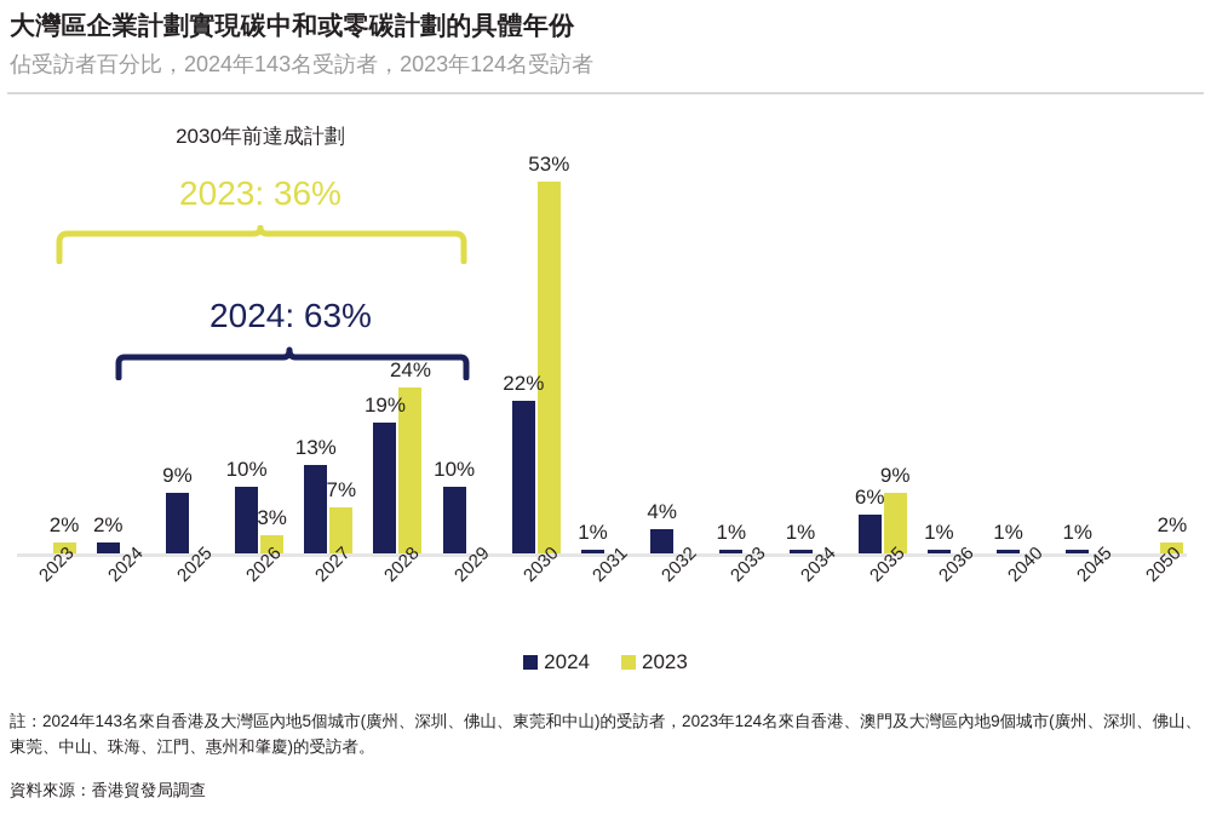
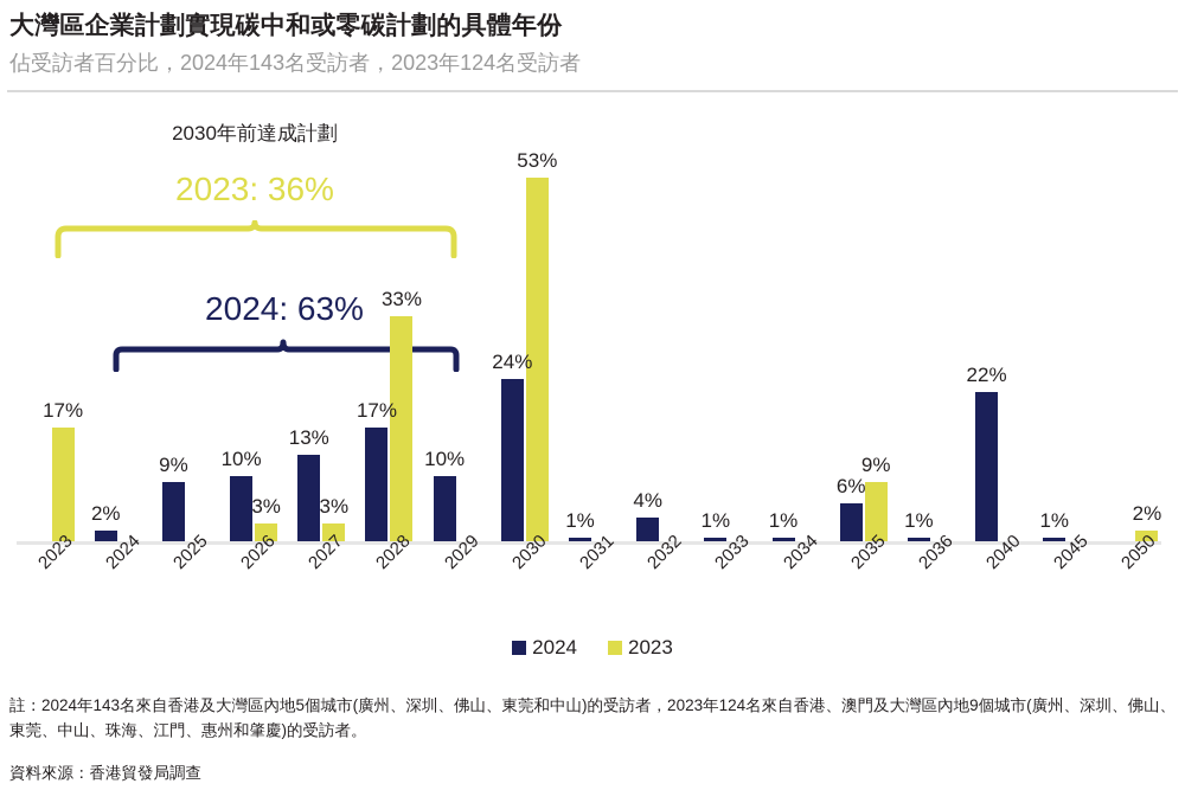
2023/2023: 2% -> 17%
2023/2027: 7% -> 3%
2024/2028: 19% -> 17%
2023/2028: 24% -> 33%
2024/2030: 22% -> 24%
2024/2040: 1% -> 22%
